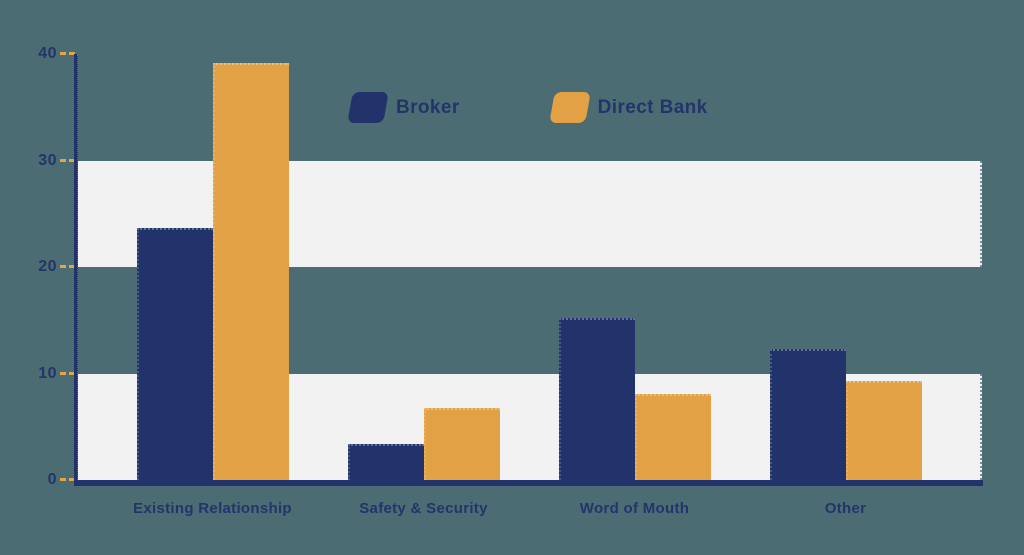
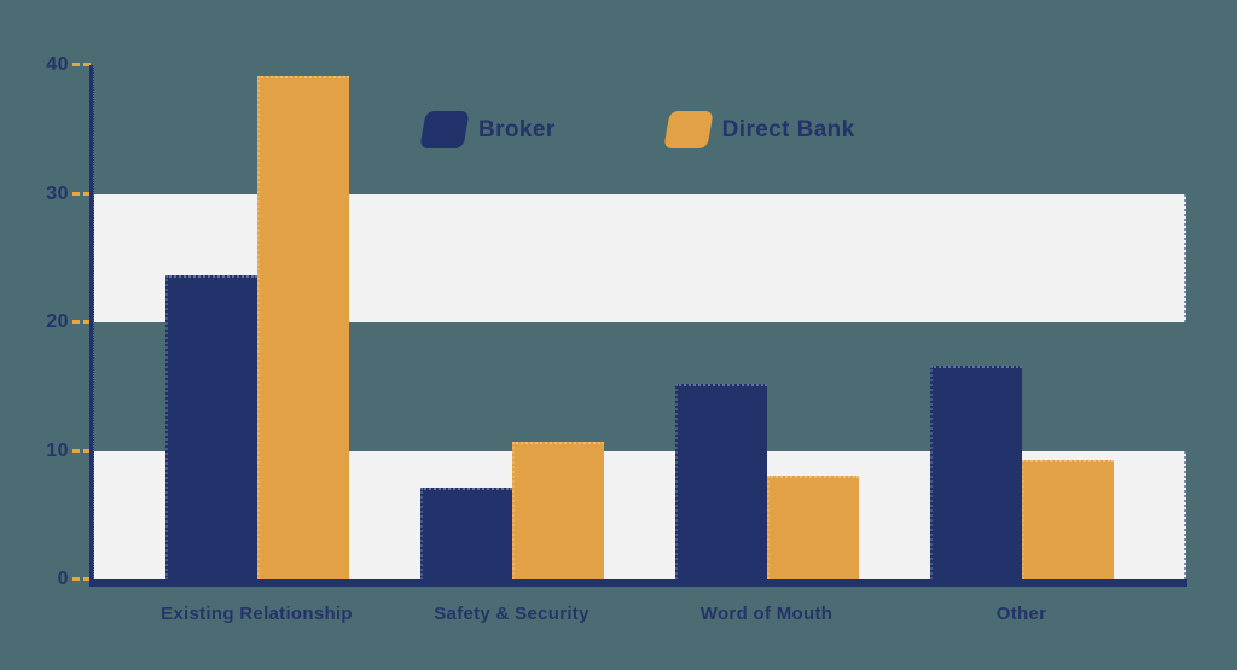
Broker/Safety & Security: 3.4 -> 7.1
Direct Bank/Safety & Security: 6.8 -> 10.7
Broker/Other: 12.3 -> 16.6
